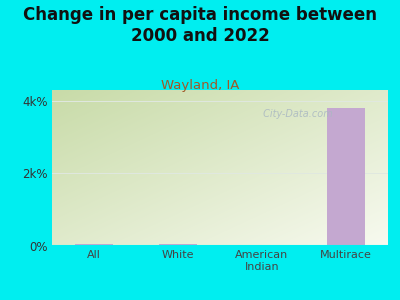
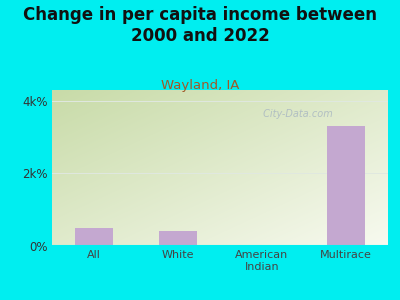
All: 0.06k% -> 0.50k%
White: 0.06k% -> 0.40k%
Multirace: 3.80k% -> 3.30k%
